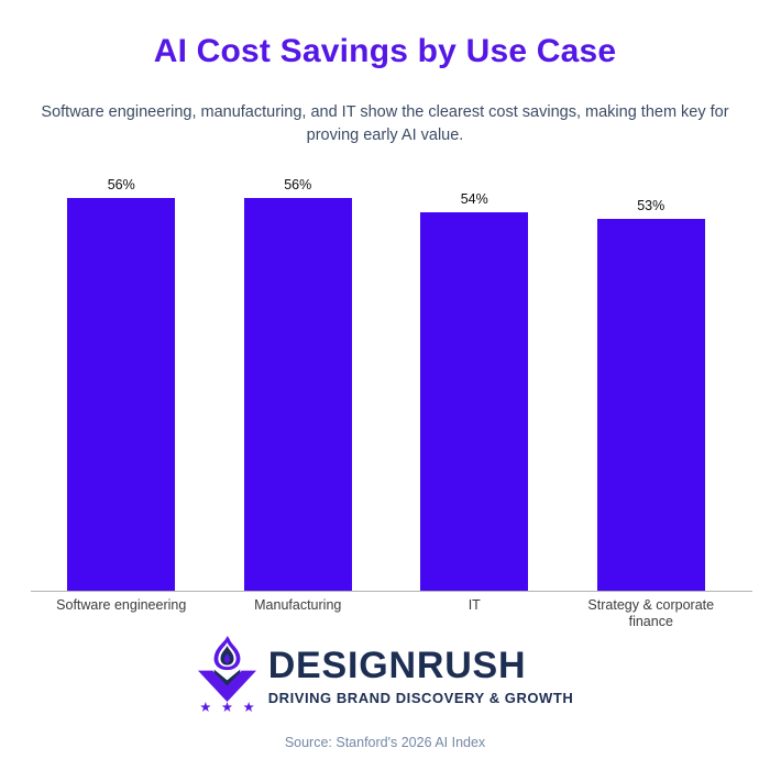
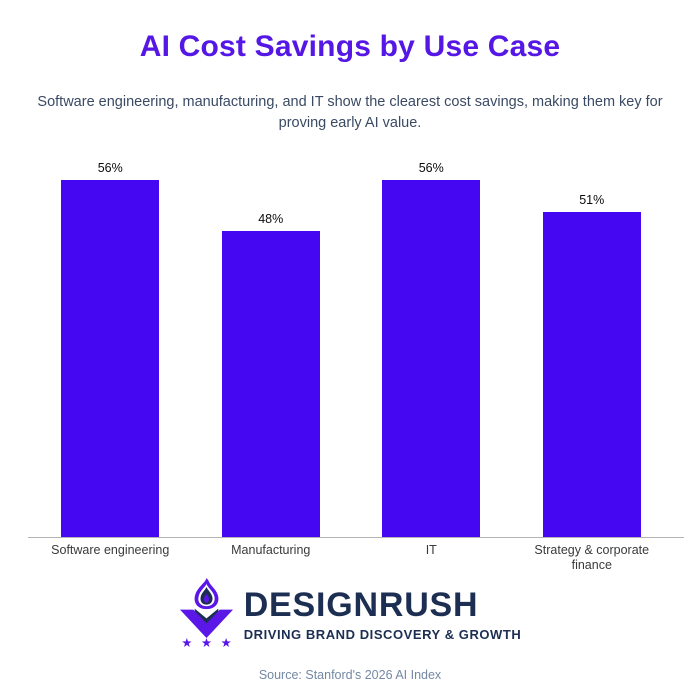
Manufacturing: 56% -> 48%
IT: 54% -> 56%
Strategy & corporate finance: 53% -> 51%
